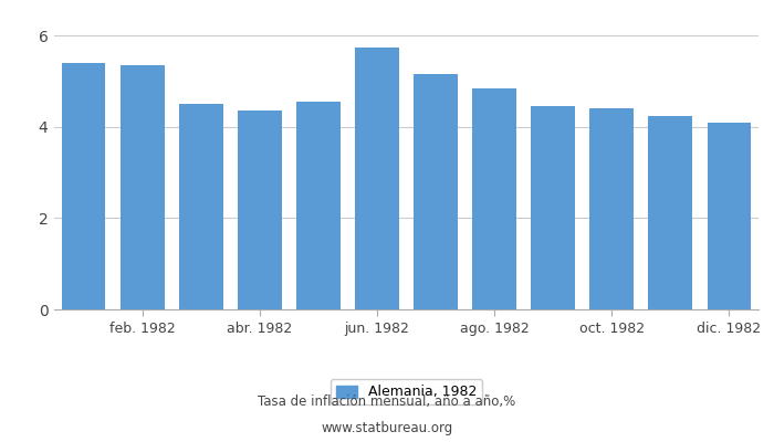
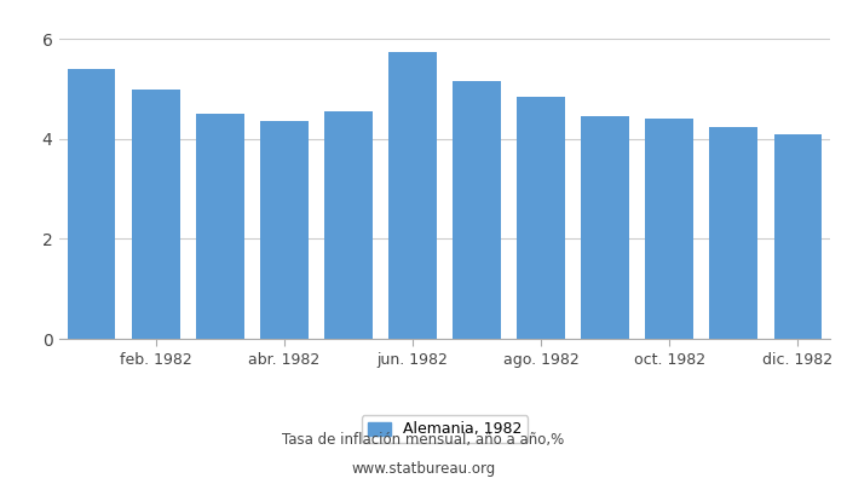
feb. 1982: 5.35 -> 5.00
